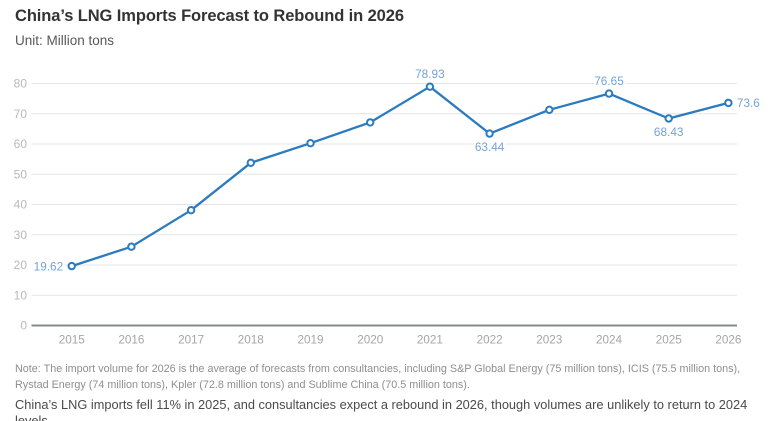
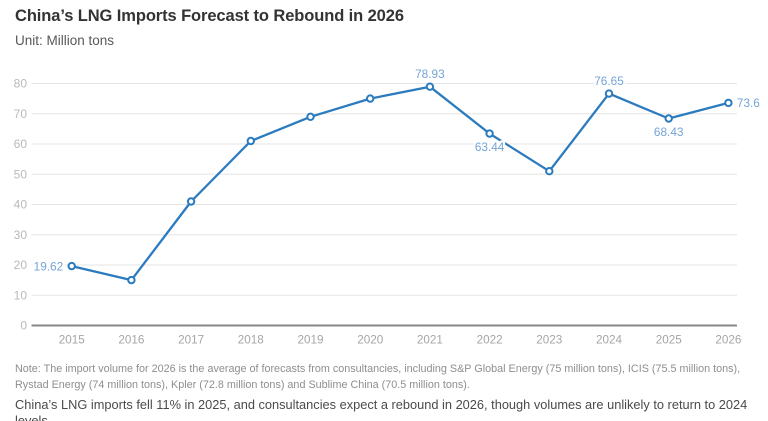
2016: 26 -> 15
2017: 38 -> 41
2018: 54 -> 61
2019: 60 -> 69
2020: 67 -> 75
2023: 71 -> 51
